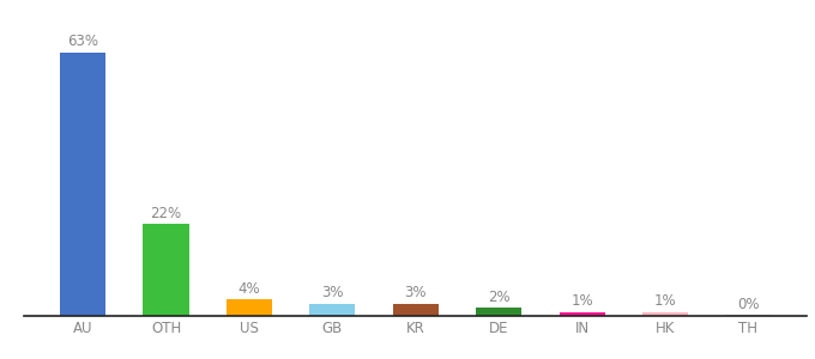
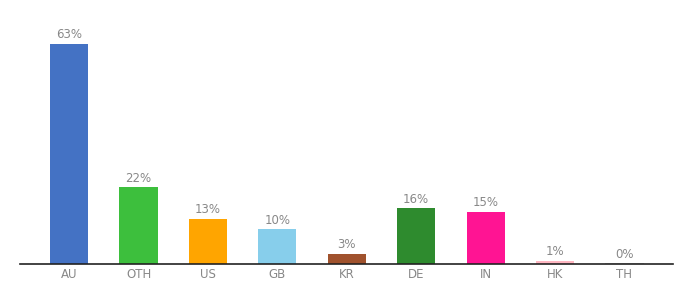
US: 4% -> 13%
GB: 3% -> 10%
DE: 2% -> 16%
IN: 1% -> 15%
